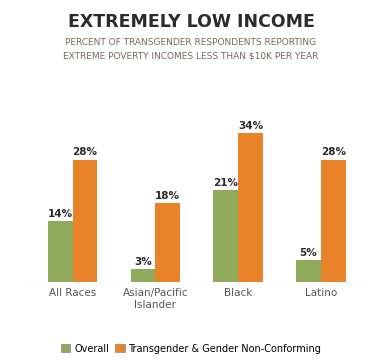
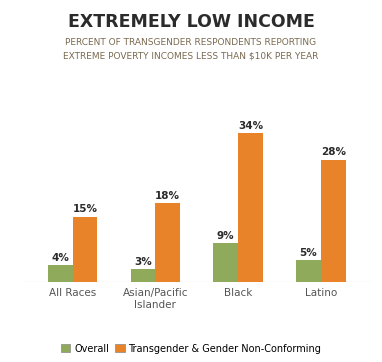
Overall/All Races: 14% -> 4%
Transgender & Gender Non-Conforming/All Races: 28% -> 15%
Overall/Black: 21% -> 9%
